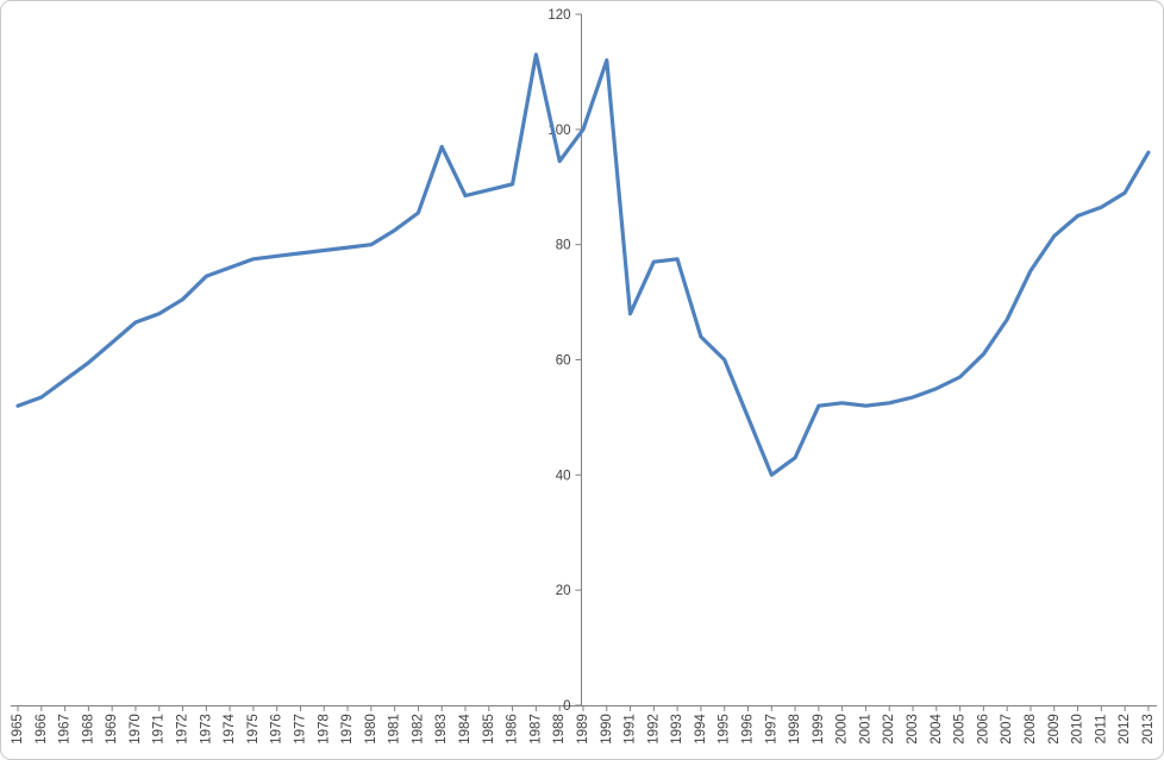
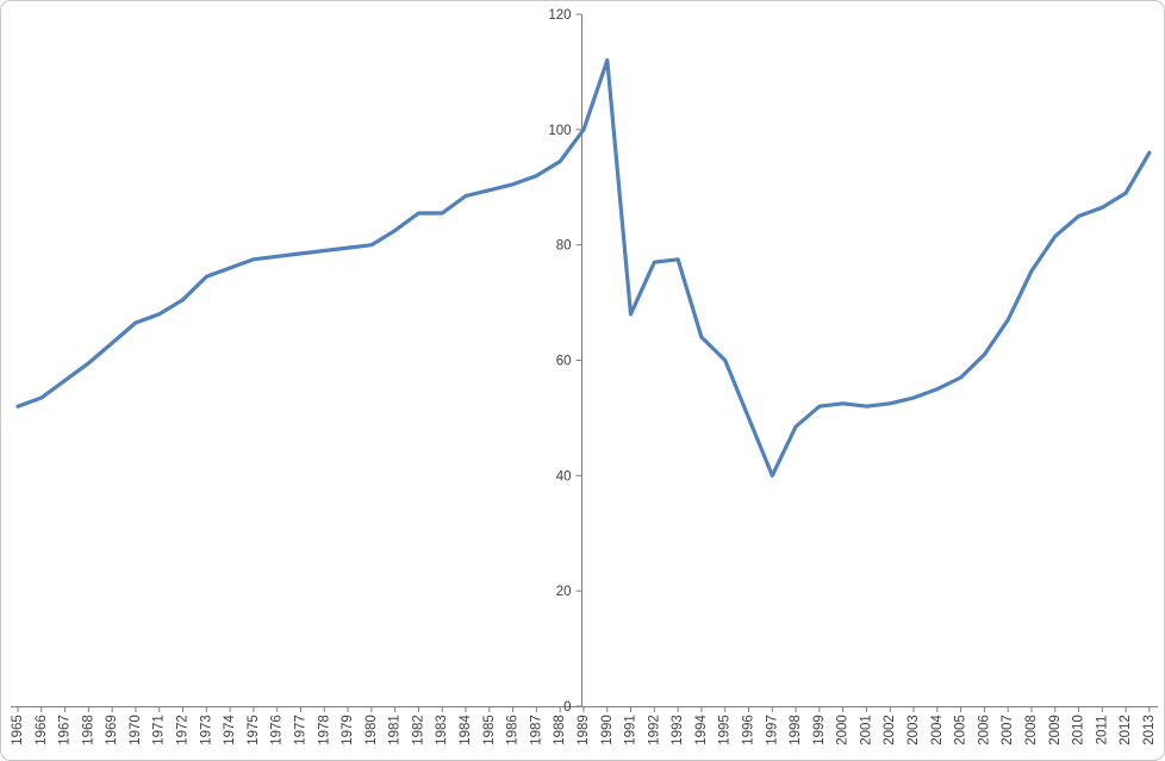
1983: 97 -> 86
1987: 113 -> 92
1998: 43 -> 48
